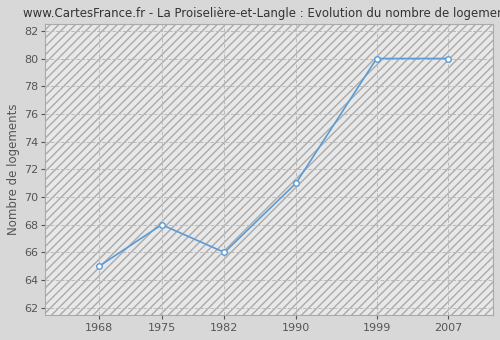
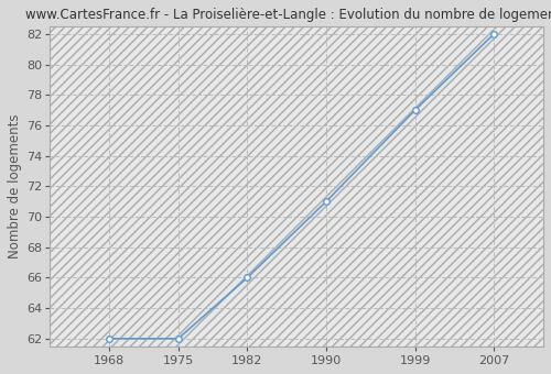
1968: 65 -> 62
1975: 68 -> 62
1999: 80 -> 77
2007: 80 -> 82
